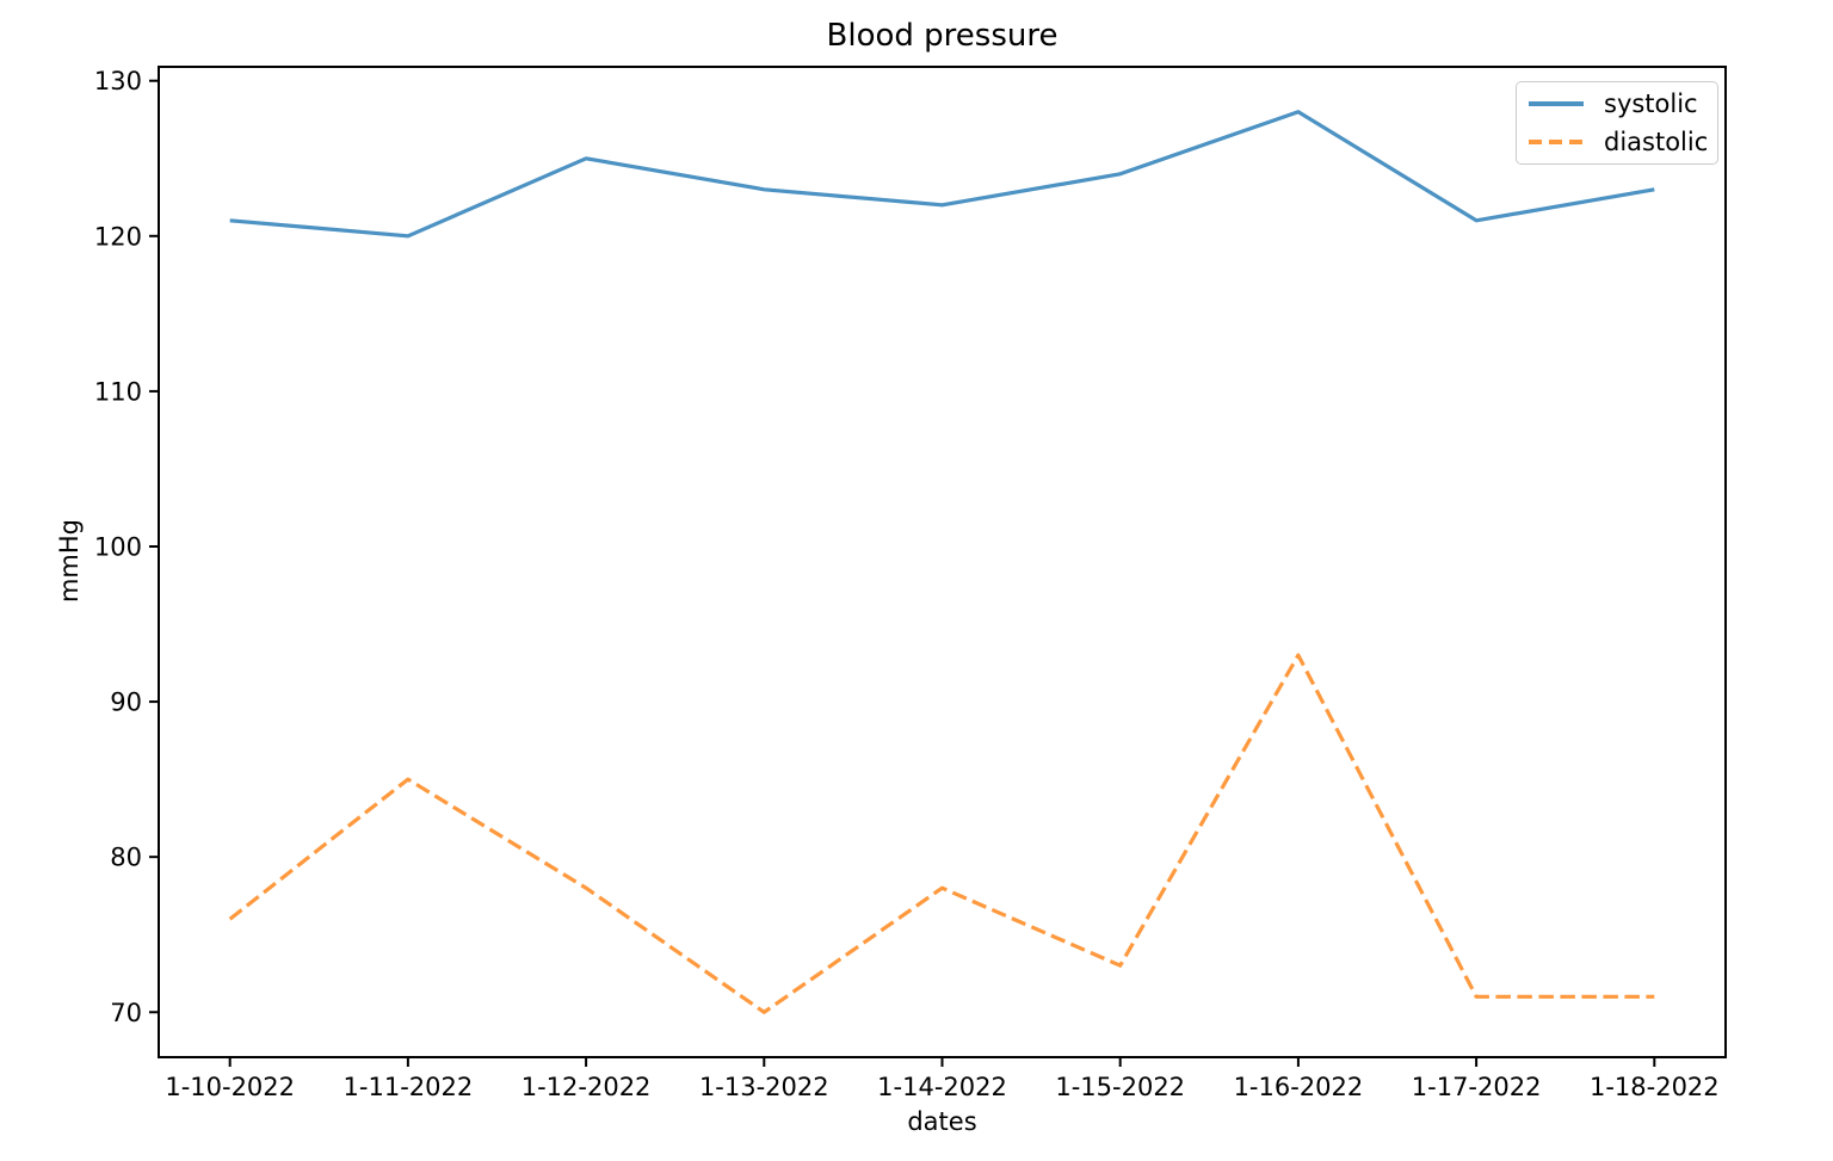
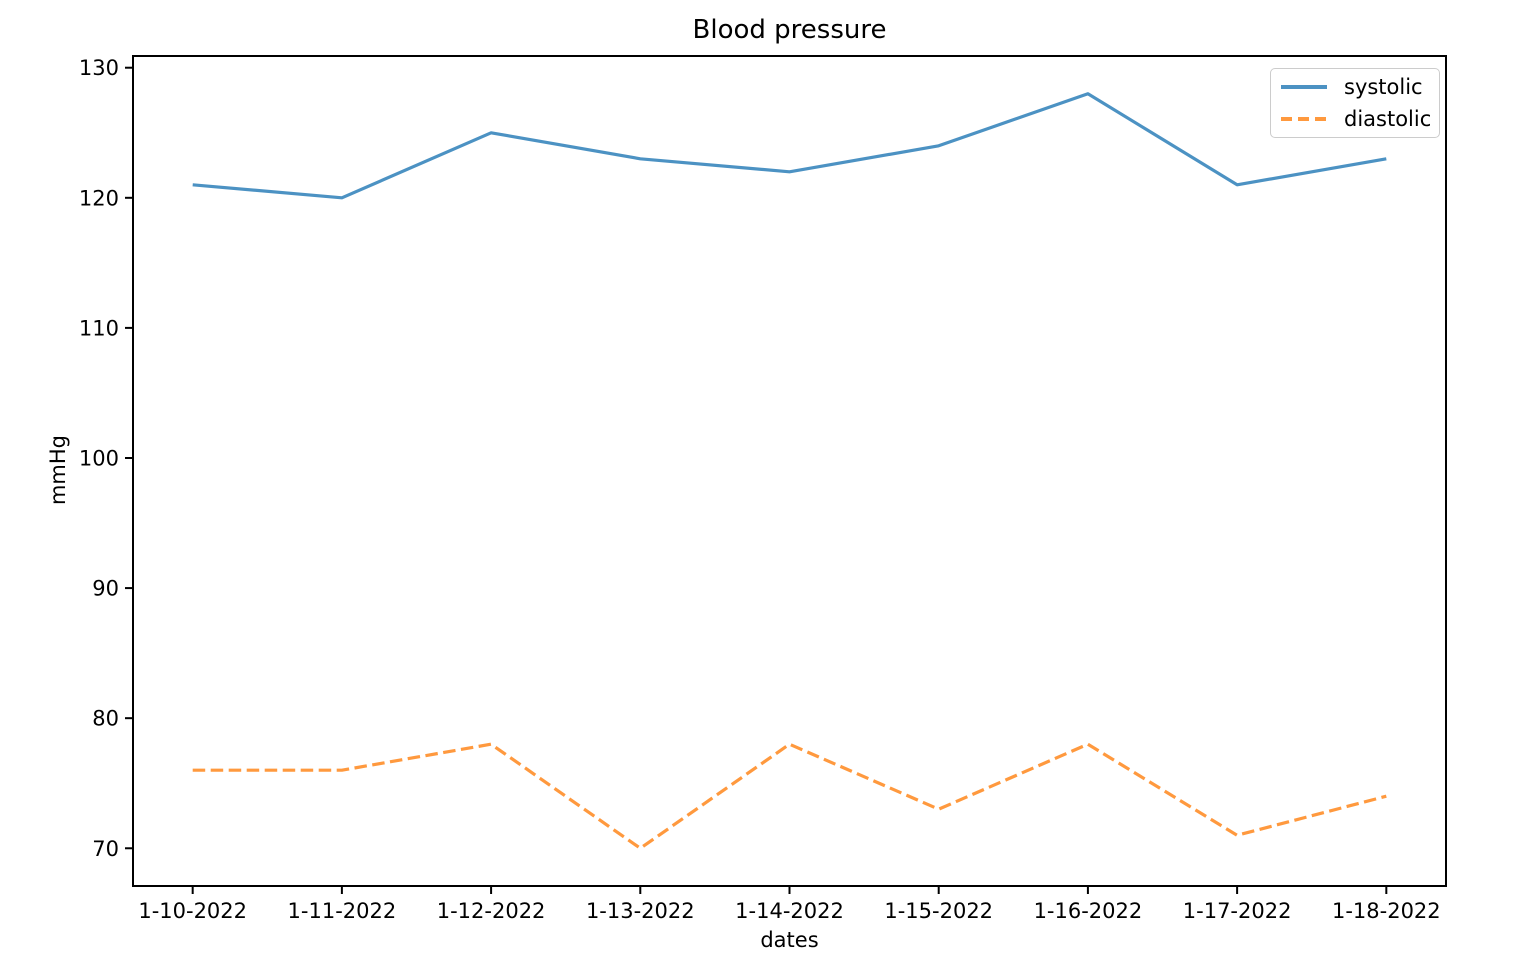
diastolic/1-11-2022: 85 -> 76
diastolic/1-16-2022: 93 -> 78
diastolic/1-18-2022: 71 -> 74
